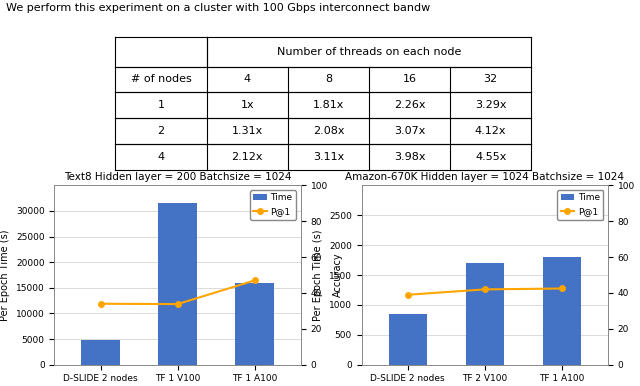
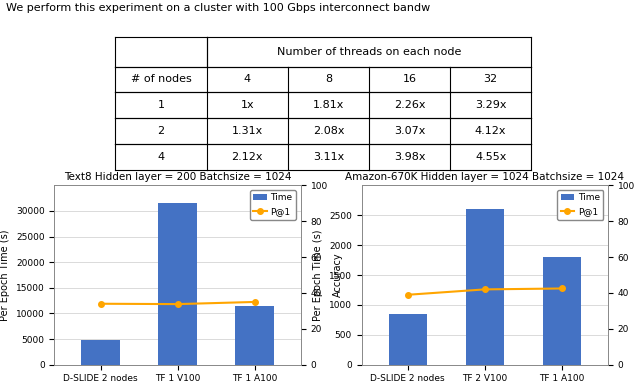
Text8 Hidden layer = 200 Batchsize = 1024/Time/TF 1 A100: 16000 -> 11500
Text8 Hidden layer = 200 Batchsize = 1024/P@1/TF 1 A100: 47 -> 35
Amazon-670K Hidden layer = 1024 Batchsize = 1024/Time/TF 2 V100: 1700 -> 2600
